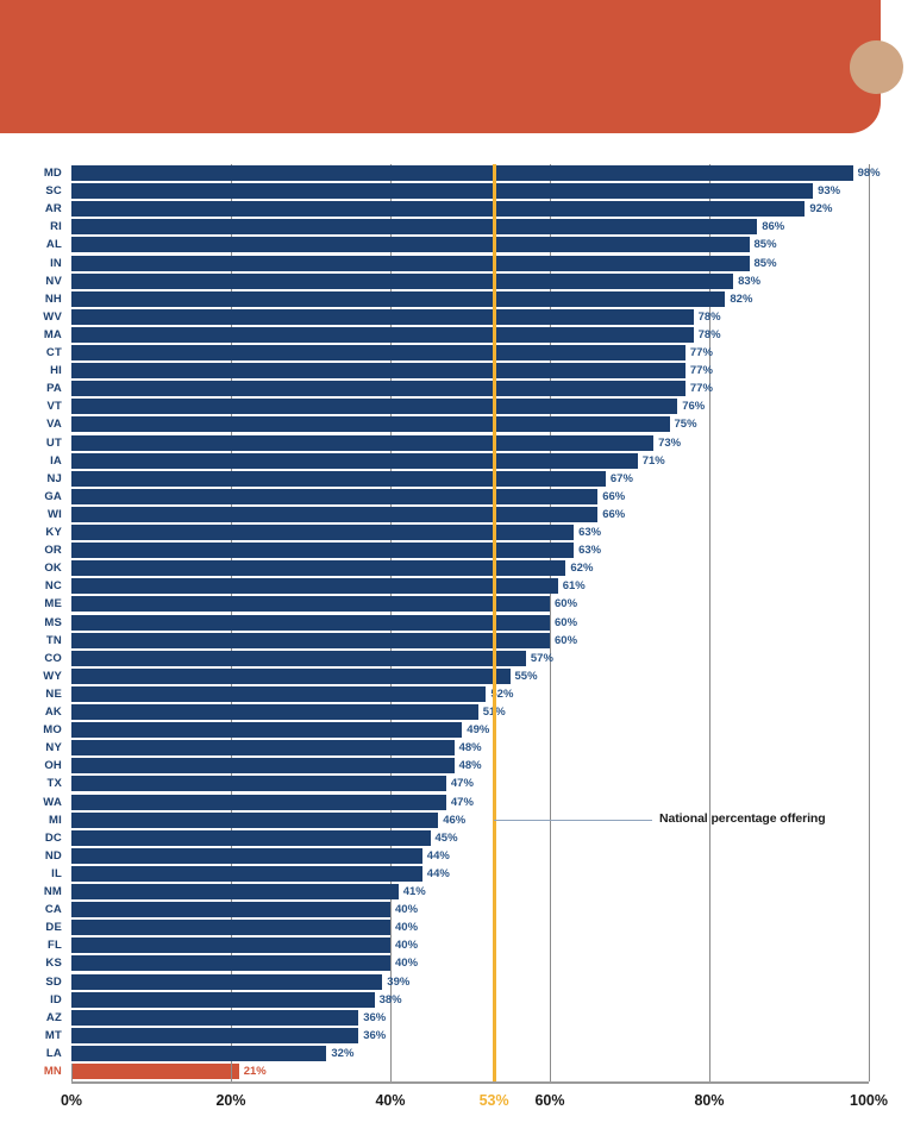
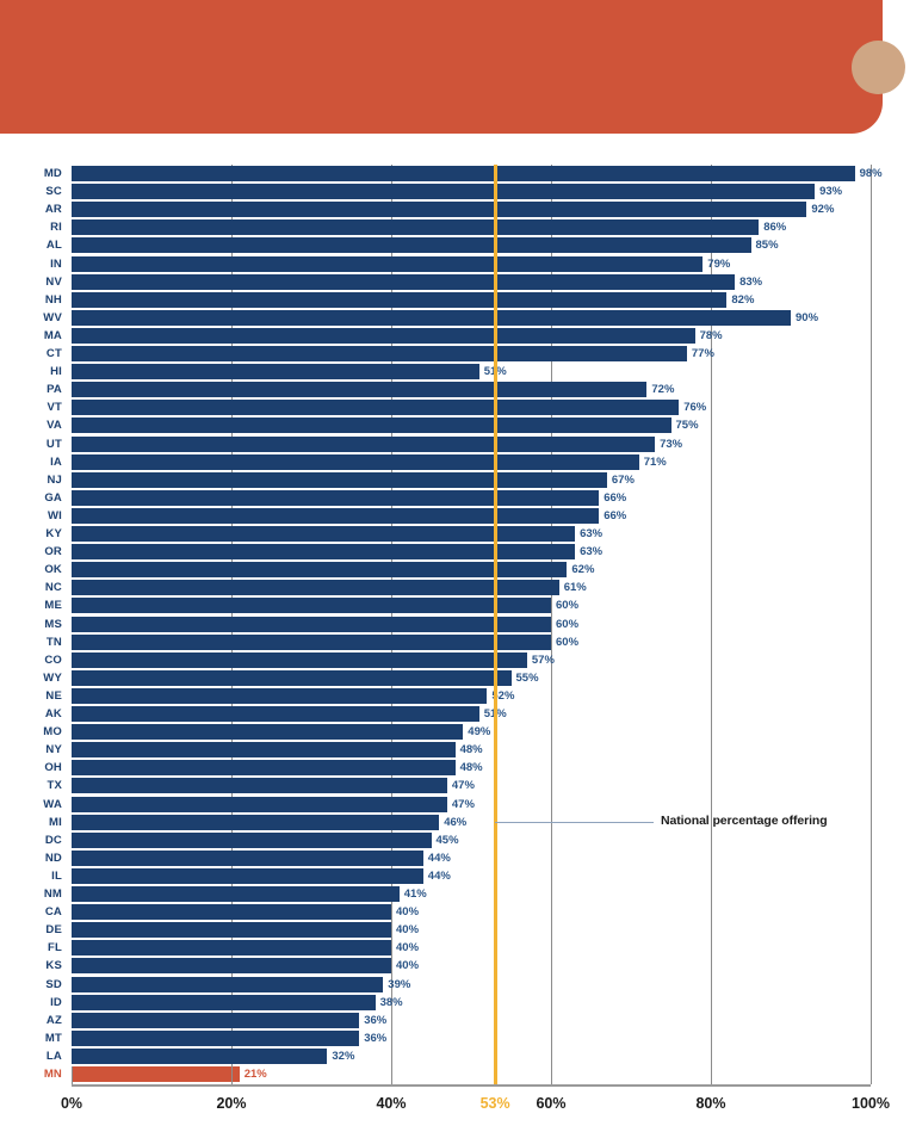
IN: 85% -> 79%
WV: 78% -> 90%
HI: 77% -> 51%
PA: 77% -> 72%
